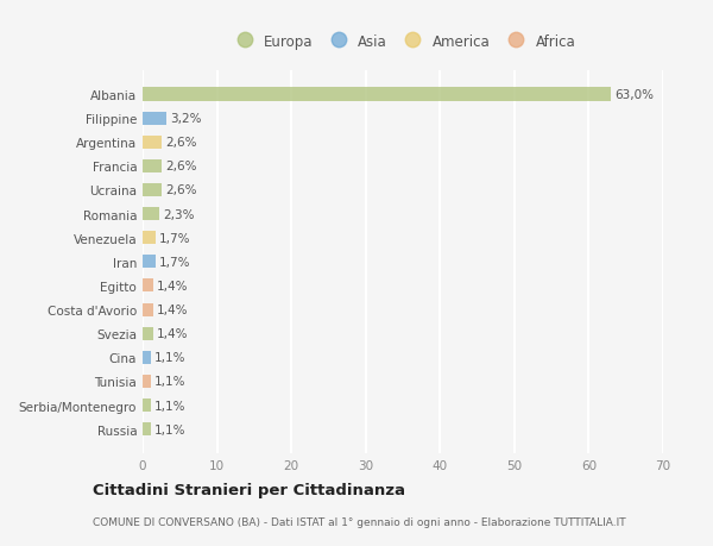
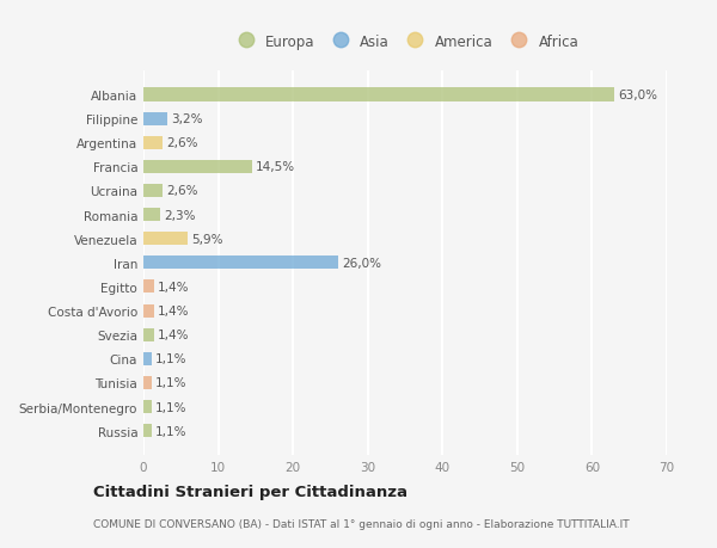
Francia: 2,6% -> 14,5%
Venezuela: 1,7% -> 5,9%
Iran: 1,7% -> 26,0%
